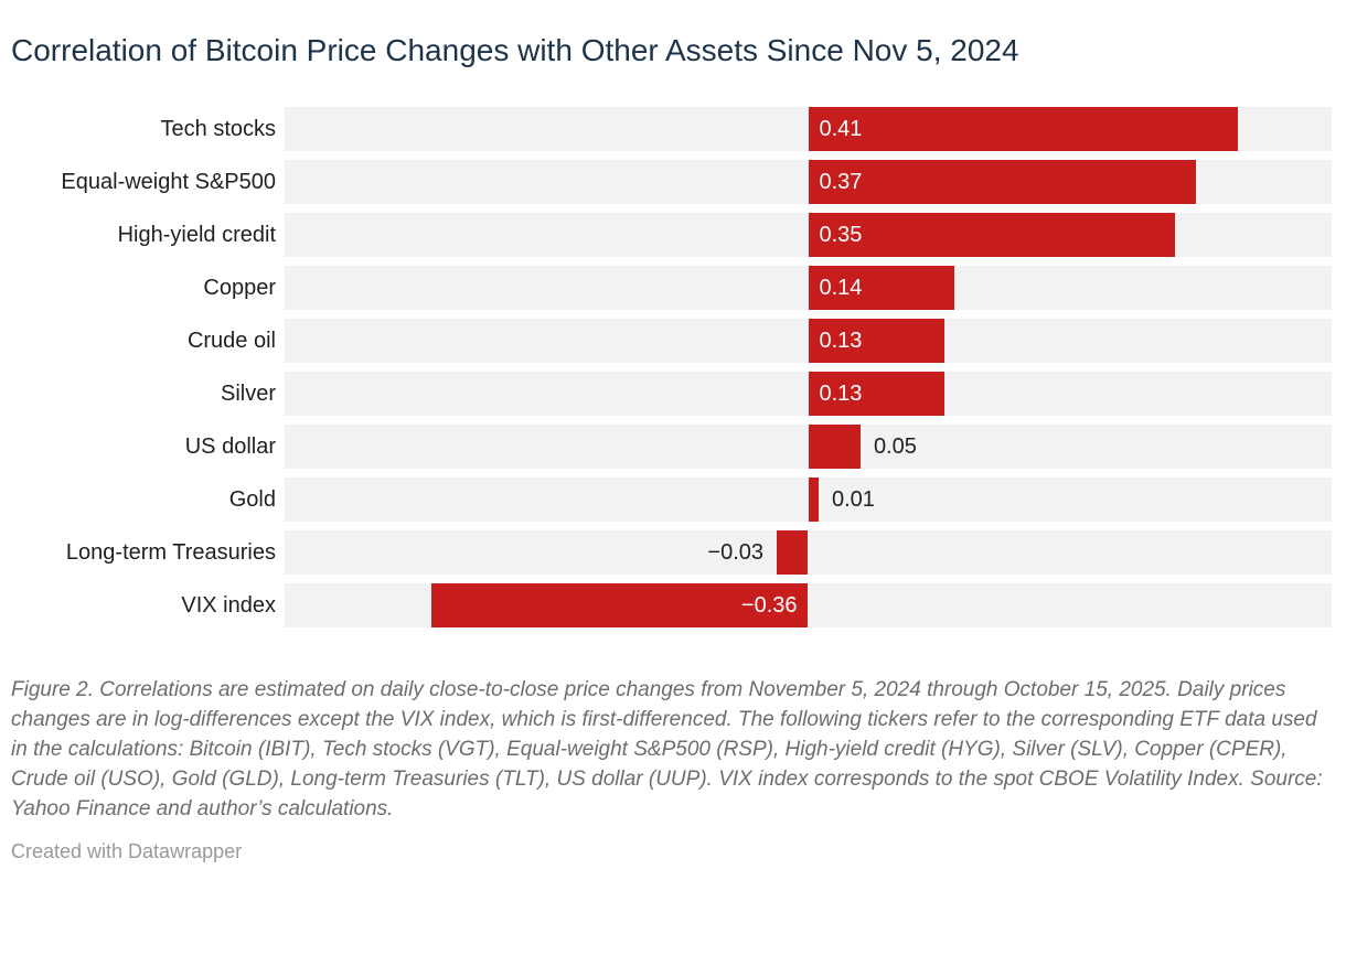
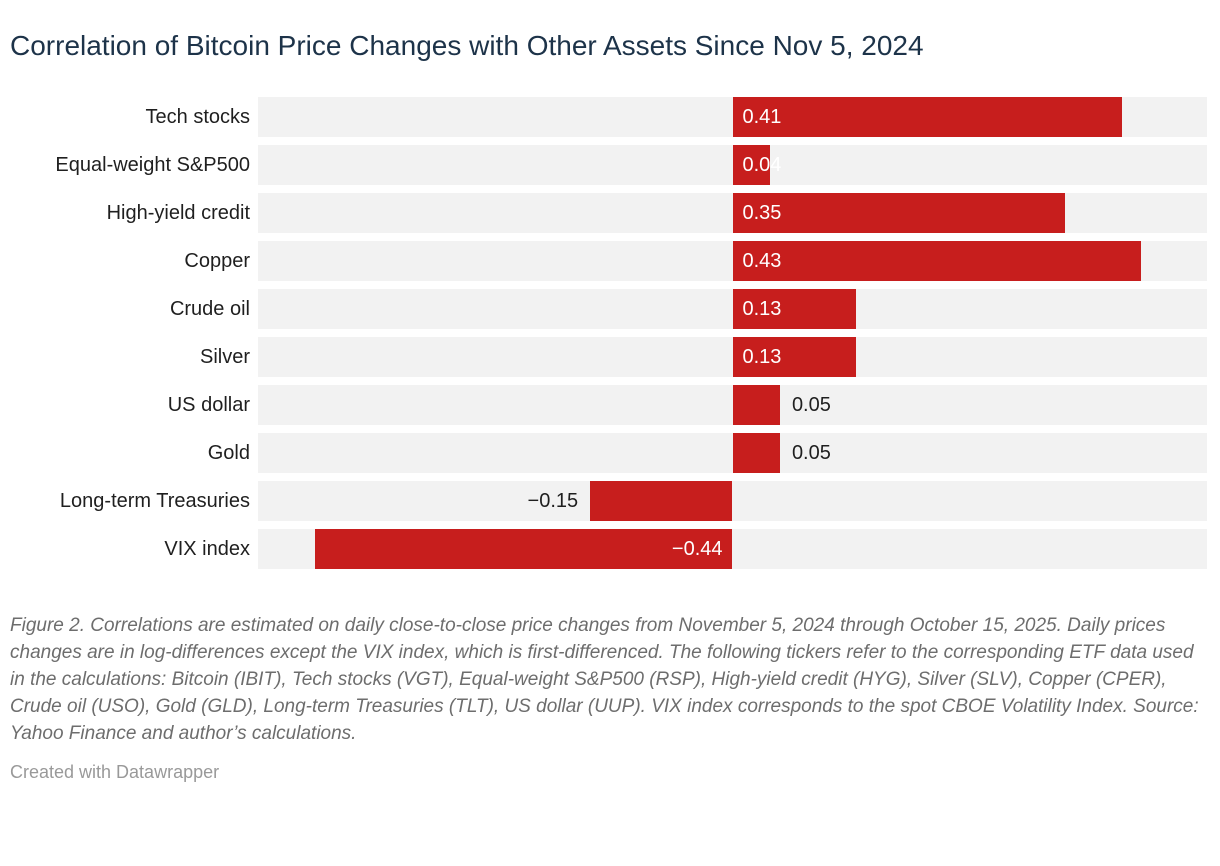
Equal-weight S&P500: 0.37 -> 0.04
Copper: 0.14 -> 0.43
Gold: 0.01 -> 0.05
Long-term Treasuries: −0.03 -> −0.15
VIX index: −0.36 -> −0.44
